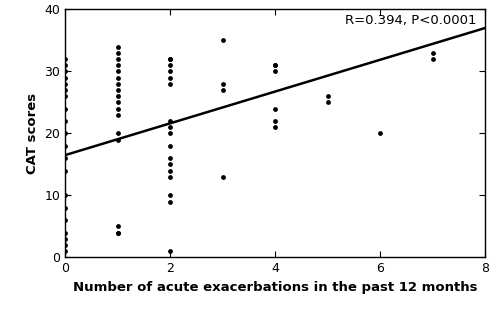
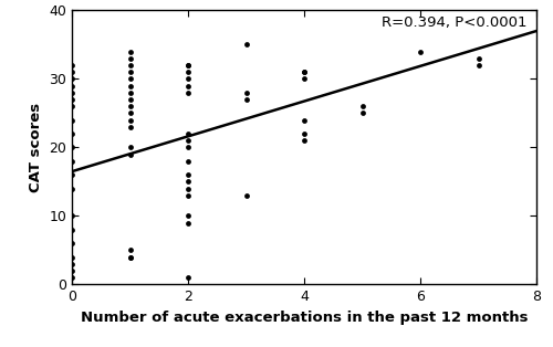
6: 20 -> 34
